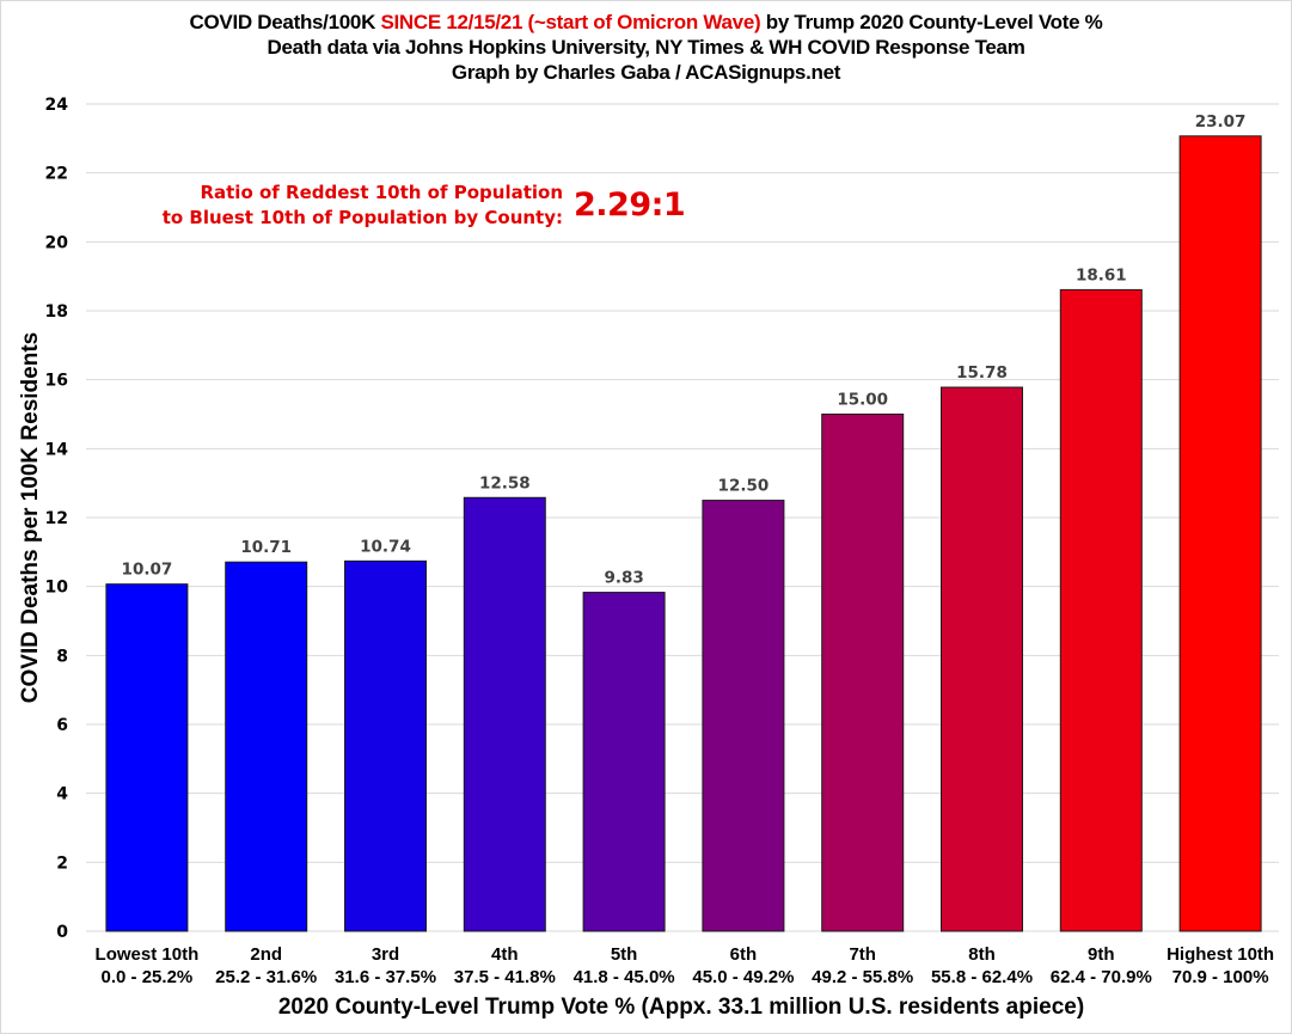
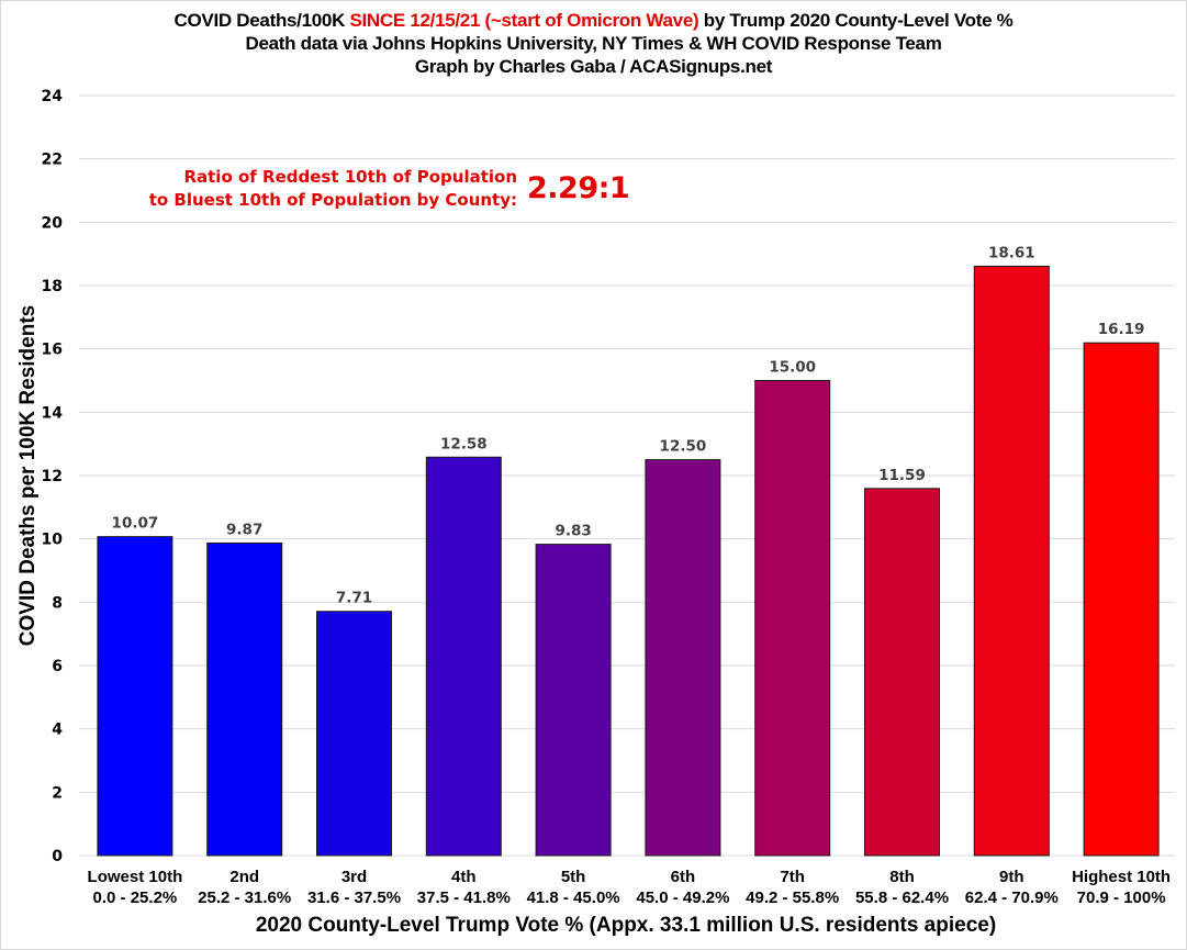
2nd: 10.71 -> 9.87
3rd: 10.74 -> 7.71
8th: 15.78 -> 11.59
Highest 10th: 23.07 -> 16.19
